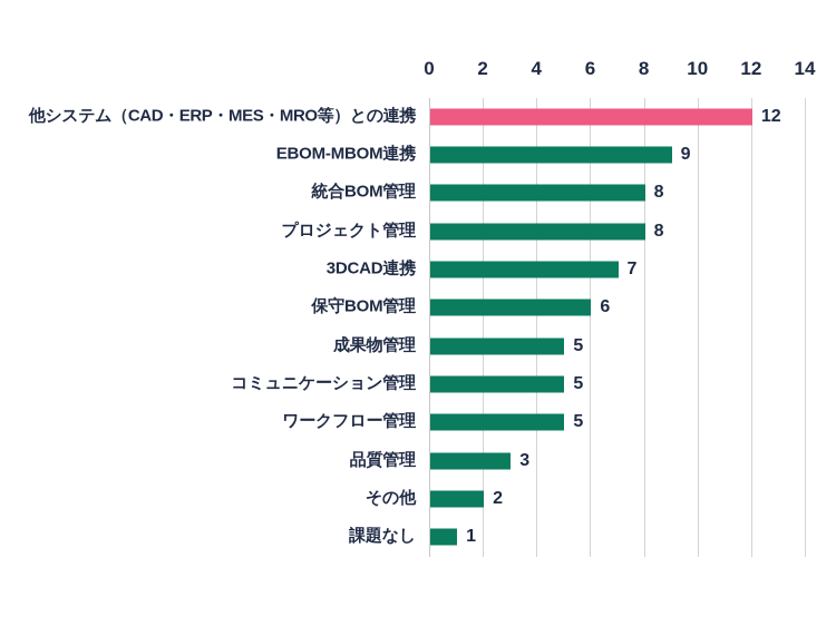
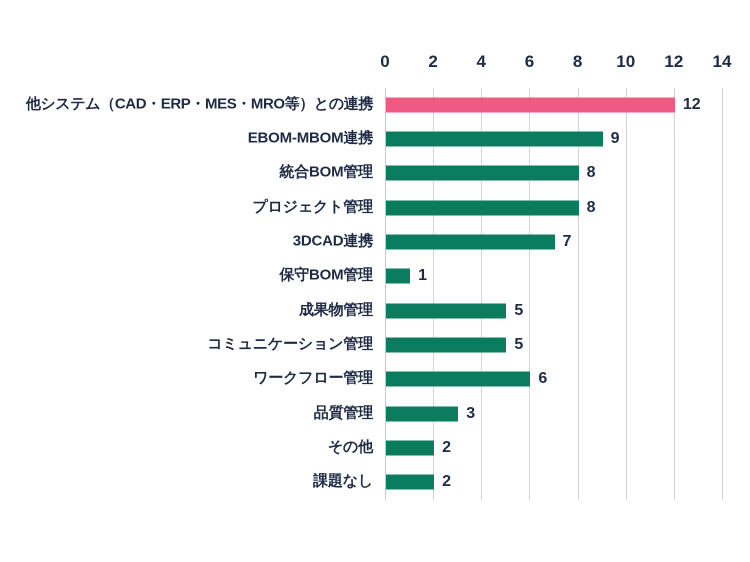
保守BOM管理: 6 -> 1
ワークフロー管理: 5 -> 6
課題なし: 1 -> 2
